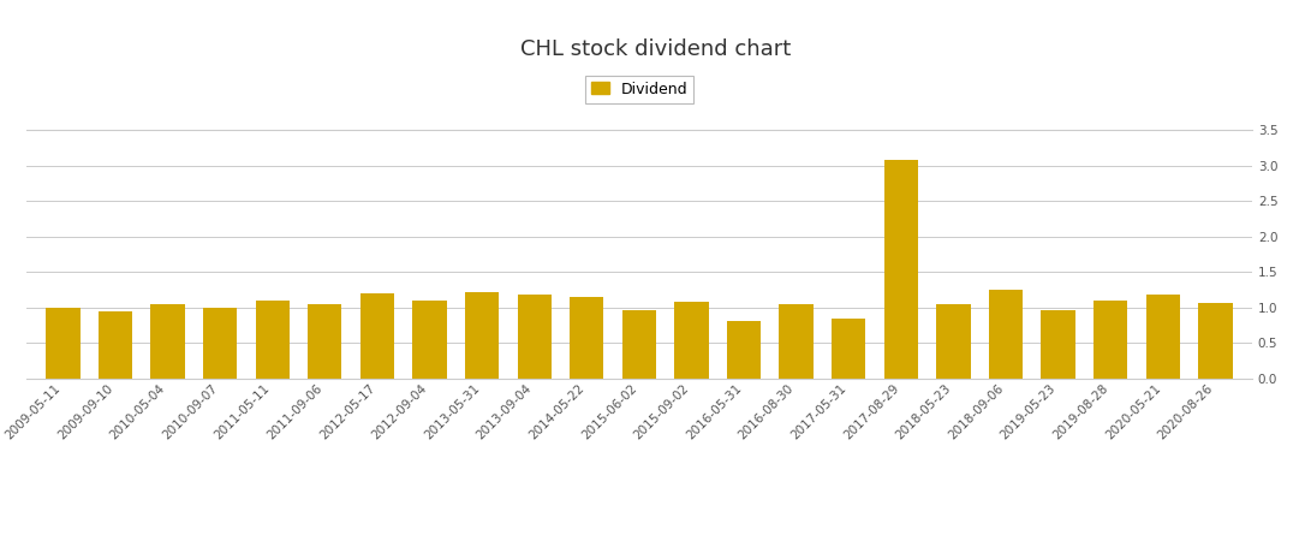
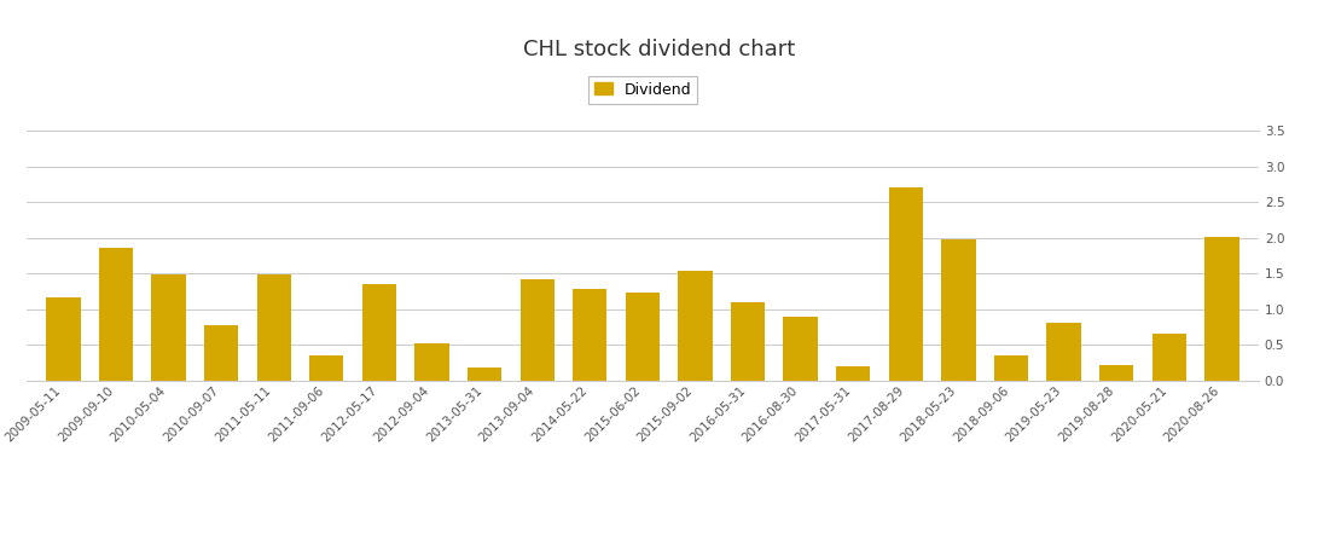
2009-05-11: 1.00 -> 1.16
2009-09-10: 0.95 -> 1.86
2010-05-04: 1.05 -> 1.48
2010-09-07: 1.00 -> 0.78
2011-05-11: 1.10 -> 1.48
2011-09-06: 1.05 -> 0.36
2012-05-17: 1.20 -> 1.36
2012-09-04: 1.10 -> 0.52
2013-05-31: 1.22 -> 0.18
2013-09-04: 1.18 -> 1.42
2014-05-22: 1.15 -> 1.28
2015-06-02: 0.97 -> 1.24
2015-09-02: 1.08 -> 1.54
2016-05-31: 0.82 -> 1.10
2016-08-30: 1.05 -> 0.90
2017-05-31: 0.85 -> 0.20
2017-08-29: 3.07 -> 2.70
2018-05-23: 1.05 -> 1.98
2018-09-06: 1.25 -> 0.36
2019-05-23: 0.97 -> 0.82
2019-08-28: 1.10 -> 0.22
2020-05-21: 1.18 -> 0.66
2020-08-26: 1.07 -> 2.02
